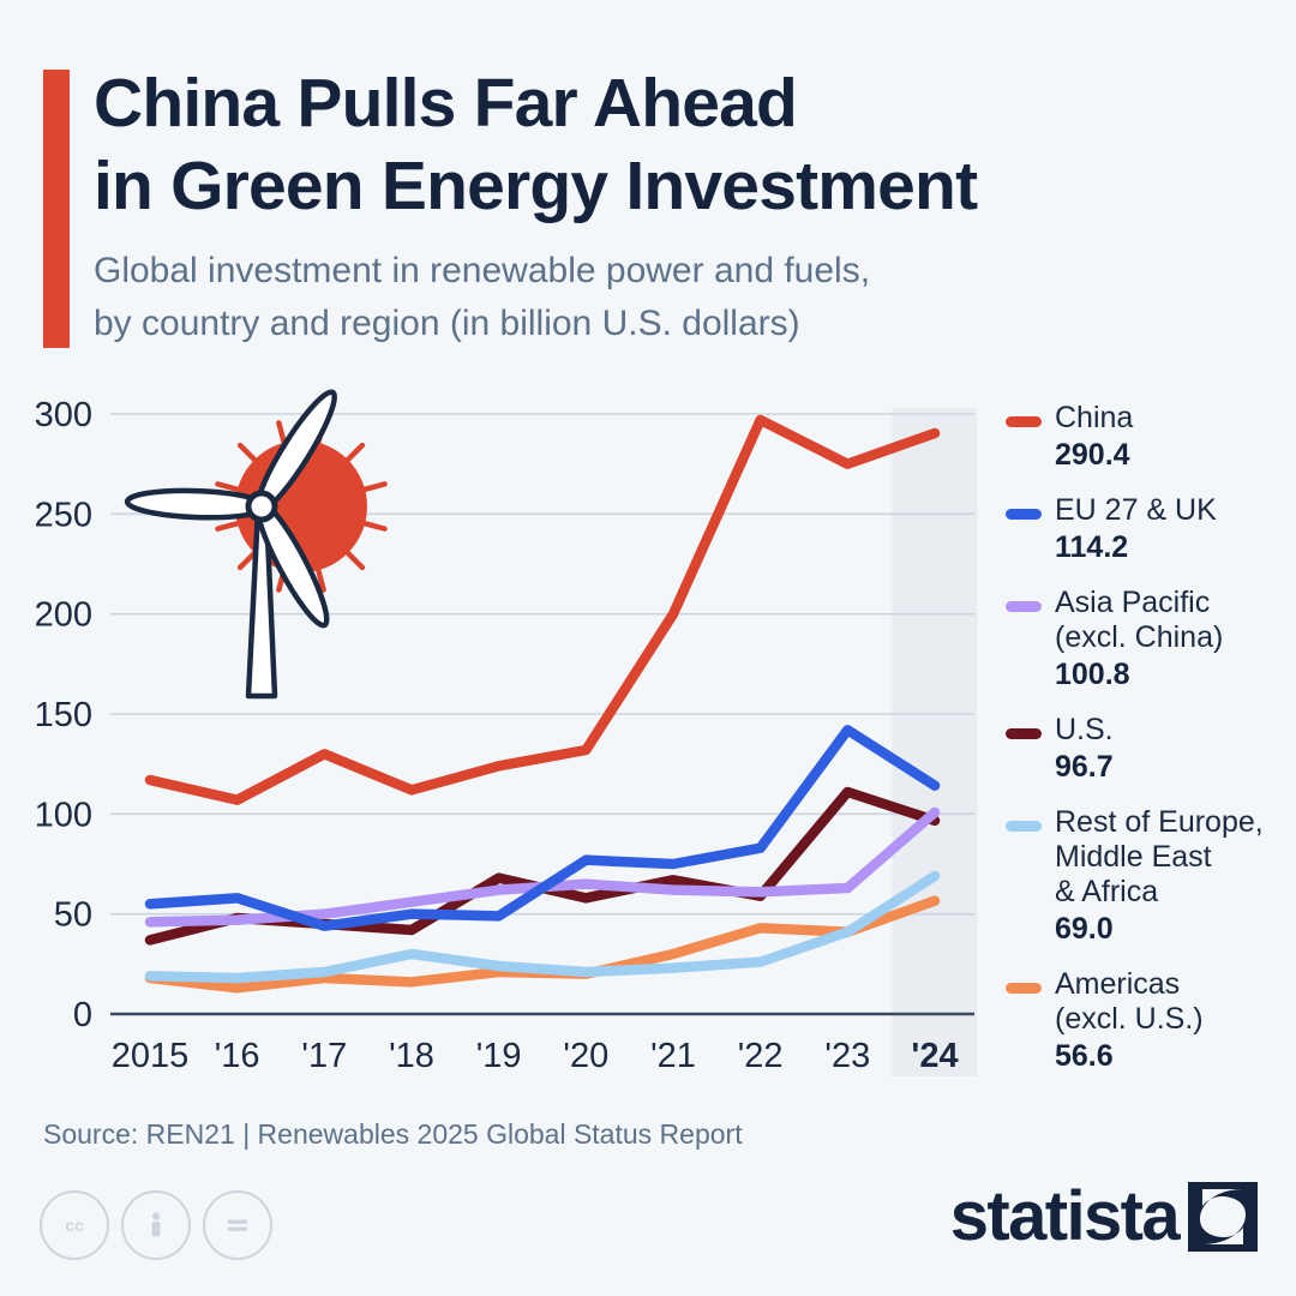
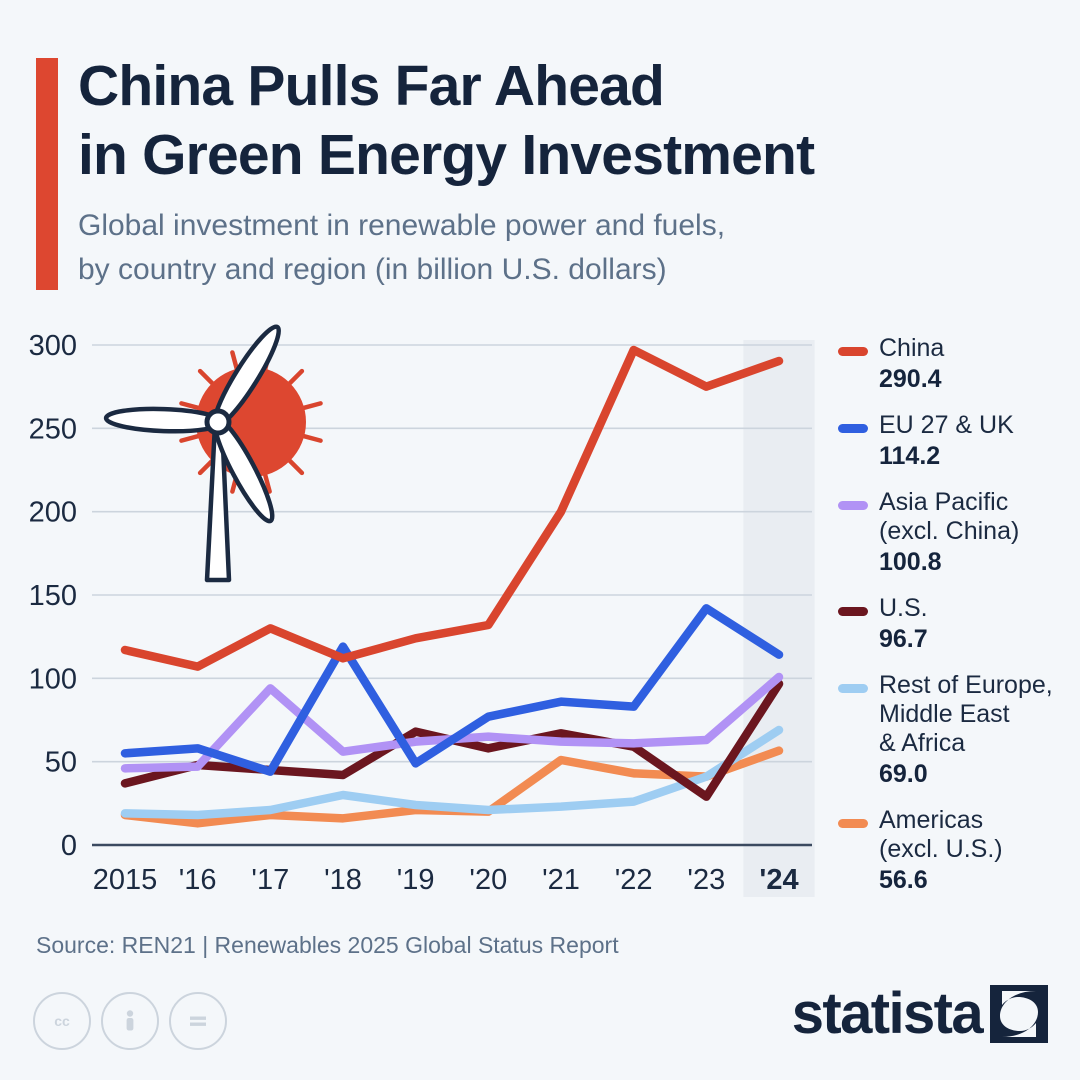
Asia Pacific (excl. China)/'17: 50 -> 94
EU 27 & UK/'18: 50 -> 119
EU 27 & UK/'21: 75 -> 86
Americas (excl. U.S.)/'21: 30 -> 51
U.S./'23: 111 -> 29
